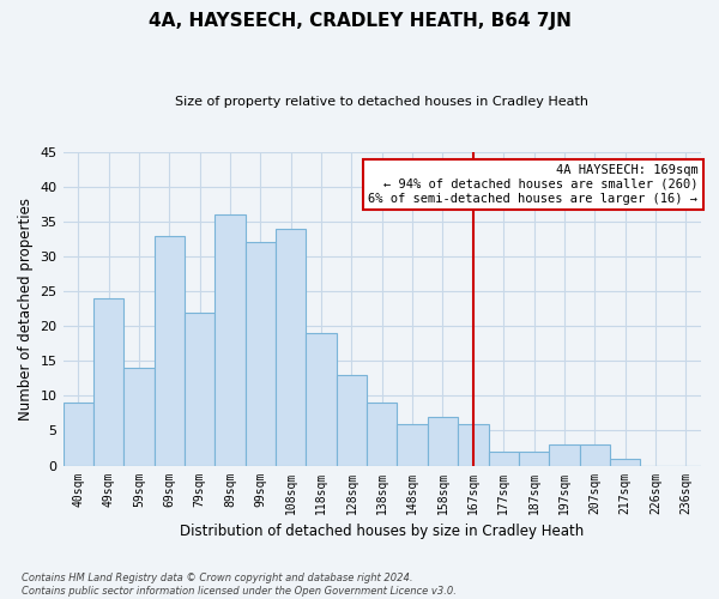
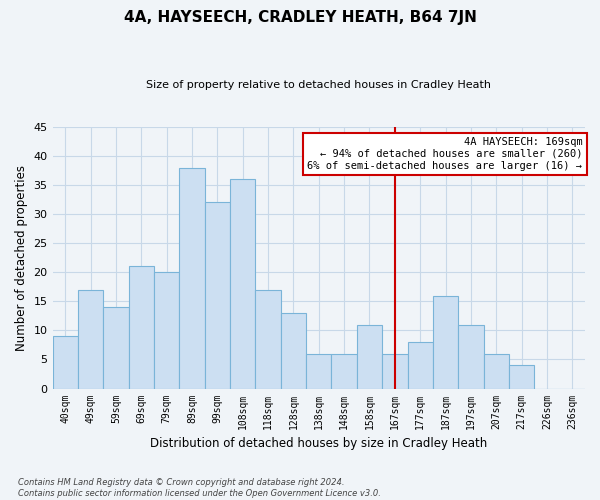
49sqm: 24 -> 17
69sqm: 33 -> 21
79sqm: 22 -> 20
89sqm: 36 -> 38
108sqm: 34 -> 36
118sqm: 19 -> 17
138sqm: 9 -> 6
158sqm: 7 -> 11
177sqm: 2 -> 8
187sqm: 2 -> 16
197sqm: 3 -> 11
207sqm: 3 -> 6
217sqm: 1 -> 4
